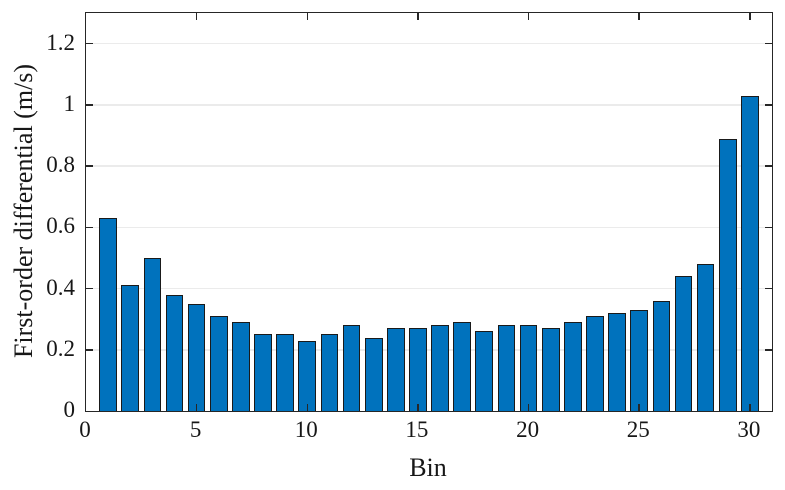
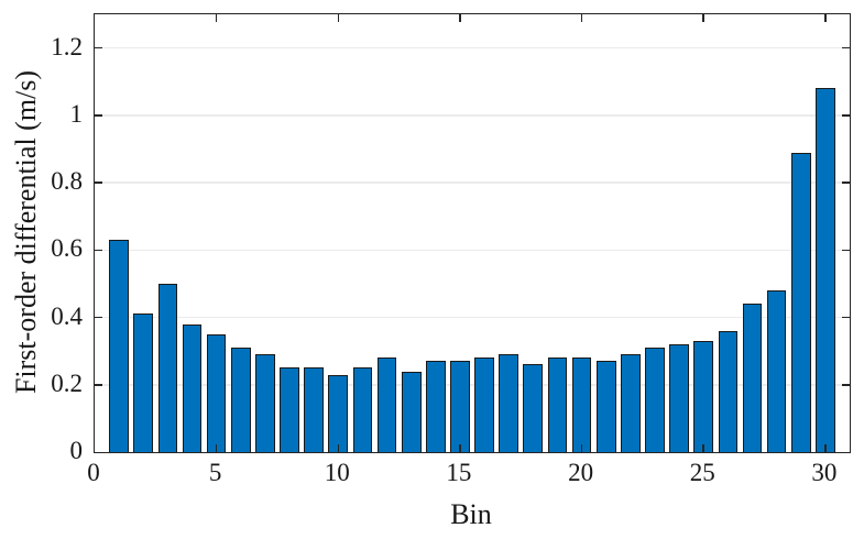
30: 1.03 -> 1.08
